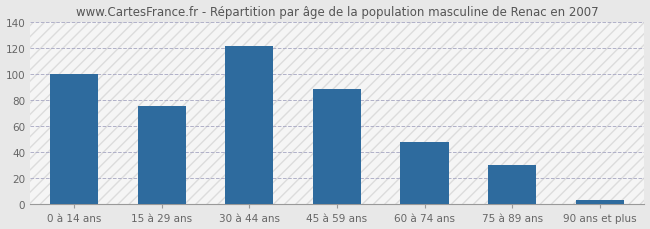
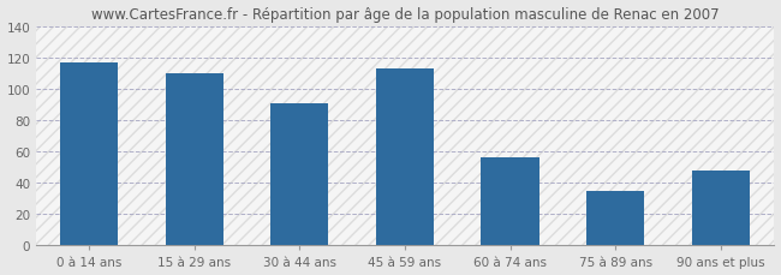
0 à 14 ans: 100 -> 117
15 à 29 ans: 75 -> 110
30 à 44 ans: 121 -> 91
45 à 59 ans: 88 -> 113
60 à 74 ans: 48 -> 56
75 à 89 ans: 30 -> 35
90 ans et plus: 3 -> 48
